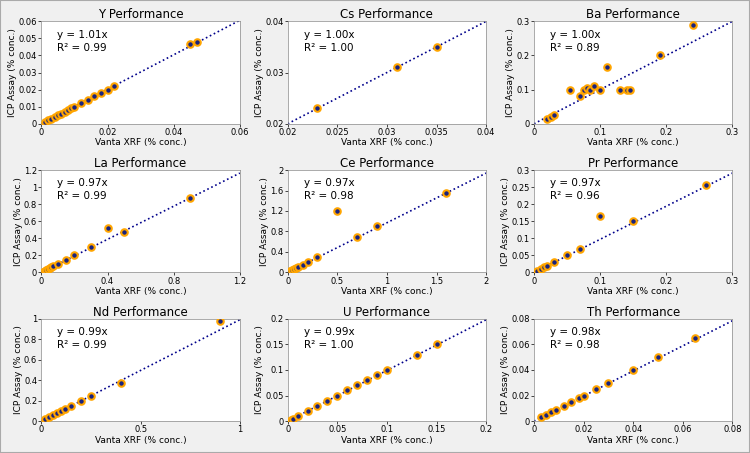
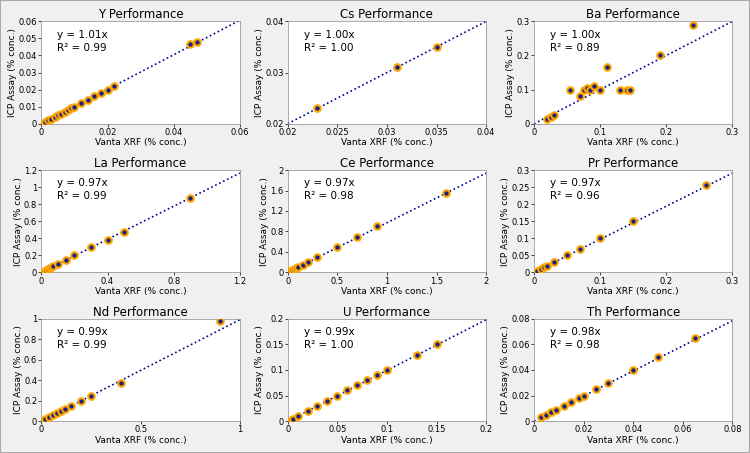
La Performance/0.4: 0.52 -> 0.38
Ce Performance/0.5: 1.20 -> 0.50
Pr Performance/0.1: 0.165 -> 0.100
